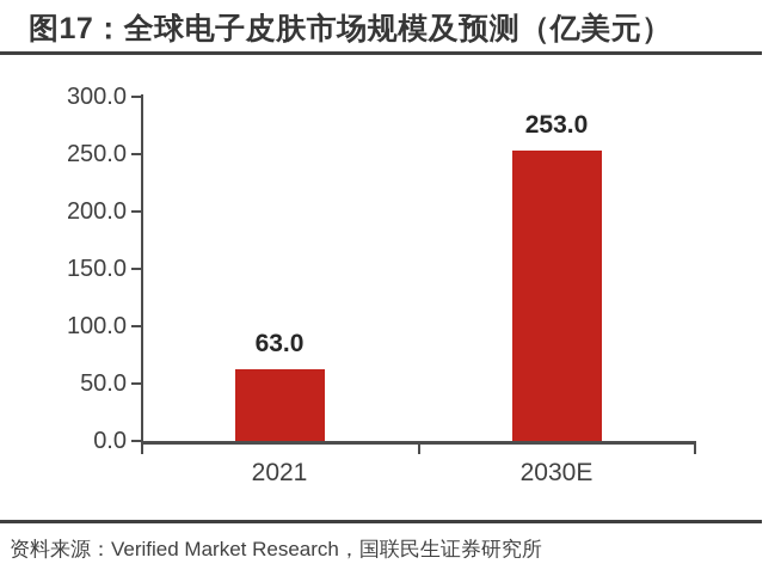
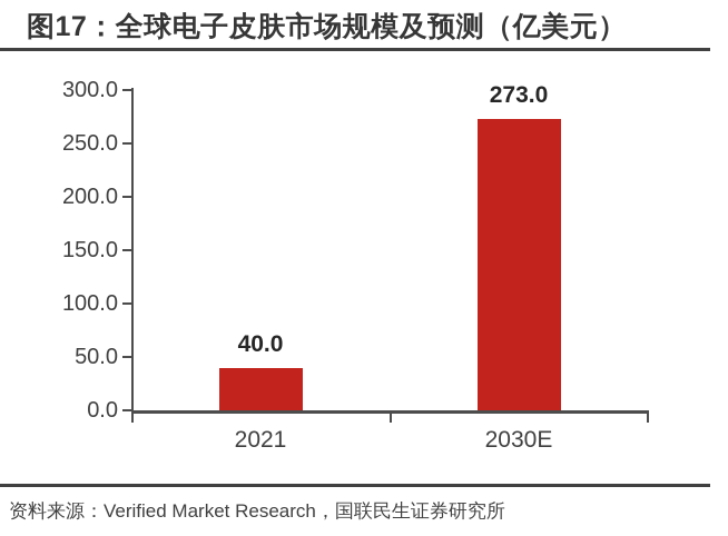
2021: 63.0 -> 40.0
2030E: 253.0 -> 273.0
